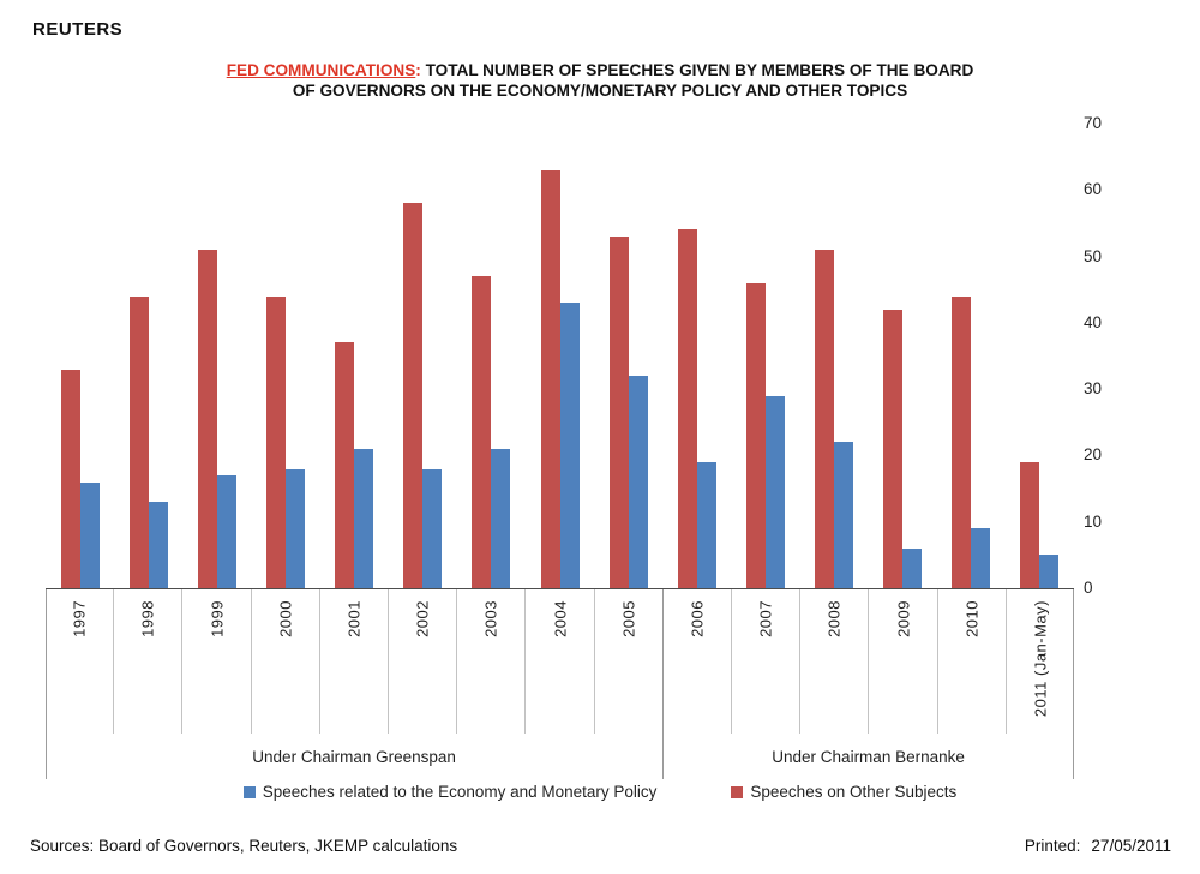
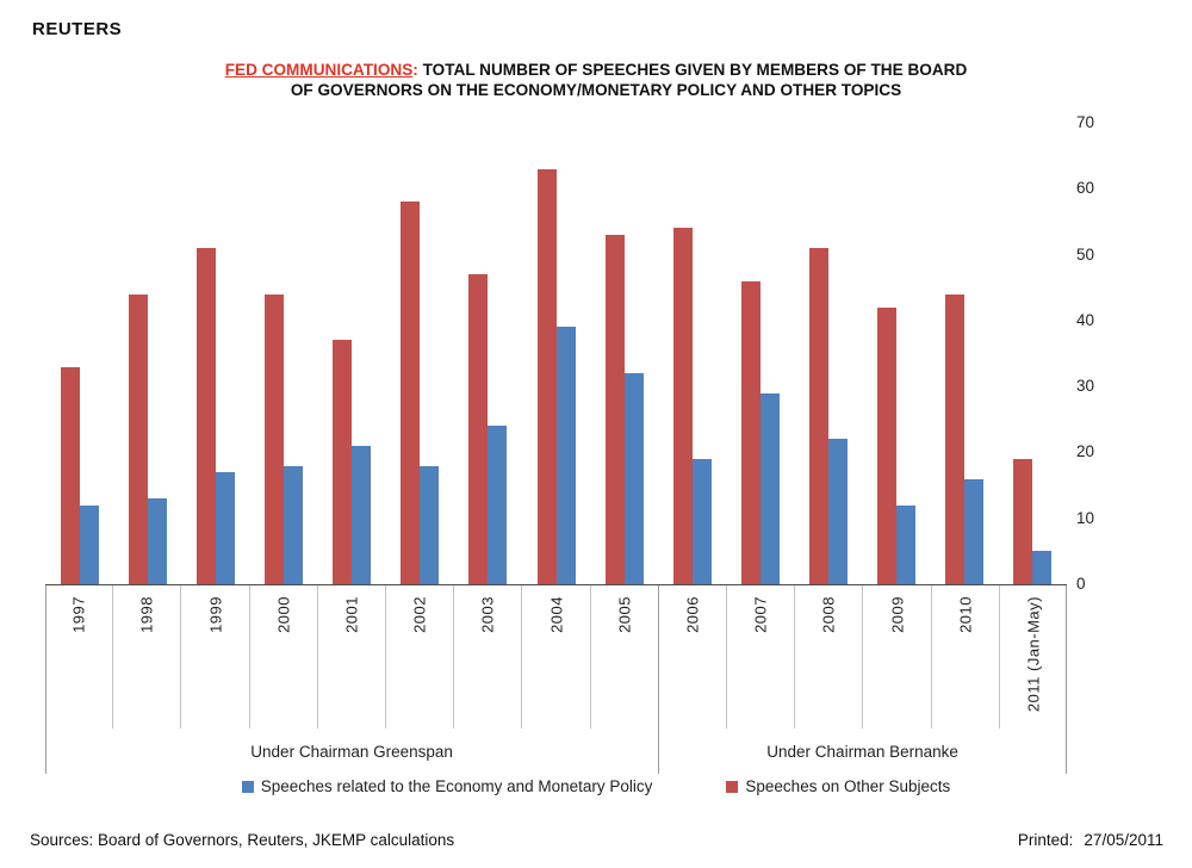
Speeches related to the Economy and Monetary Policy/1997: 16 -> 12
Speeches related to the Economy and Monetary Policy/2003: 21 -> 24
Speeches related to the Economy and Monetary Policy/2004: 43 -> 39
Speeches related to the Economy and Monetary Policy/2009: 6 -> 12
Speeches related to the Economy and Monetary Policy/2010: 9 -> 16
